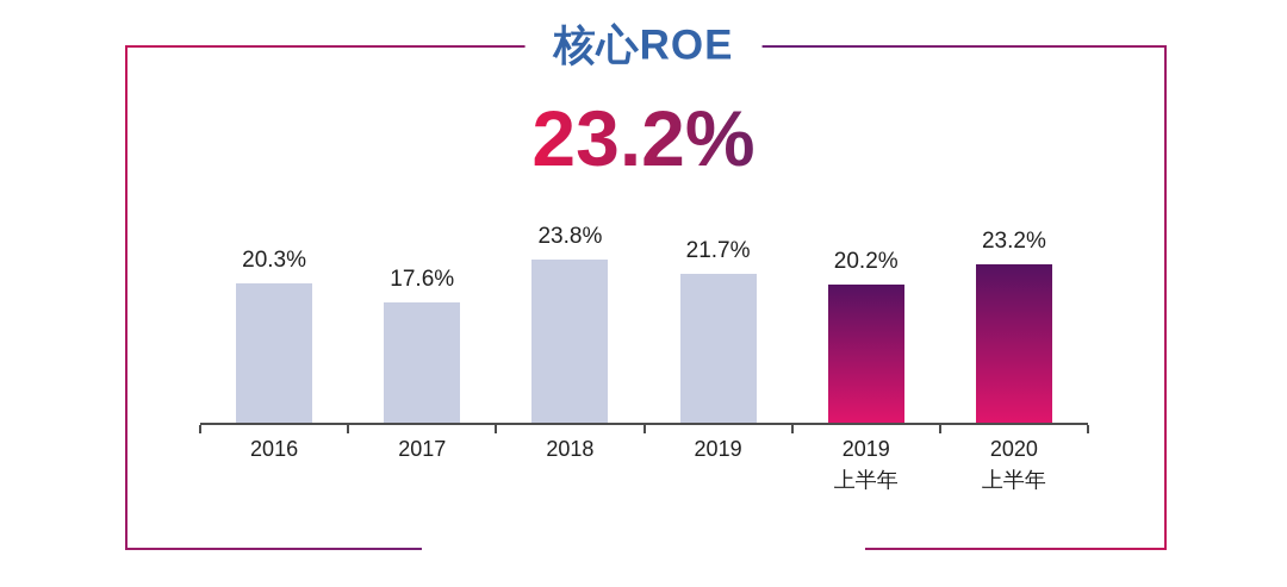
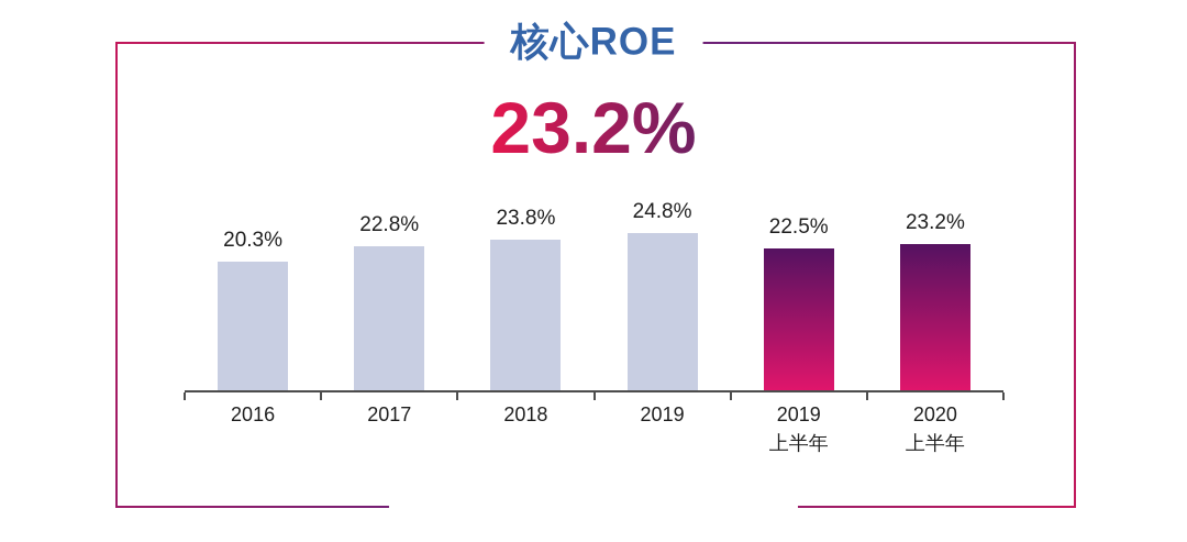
2017: 17.6% -> 22.8%
2019: 21.7% -> 24.8%
2019 上半年: 20.2% -> 22.5%
